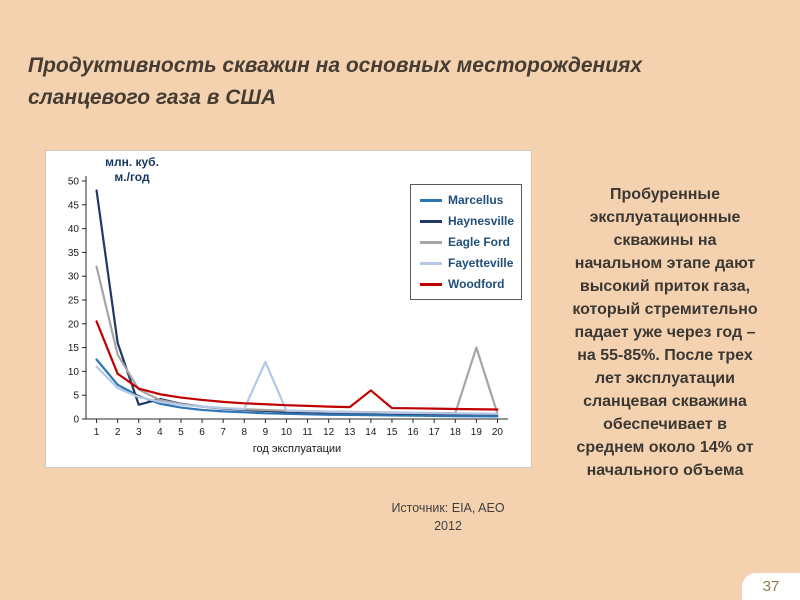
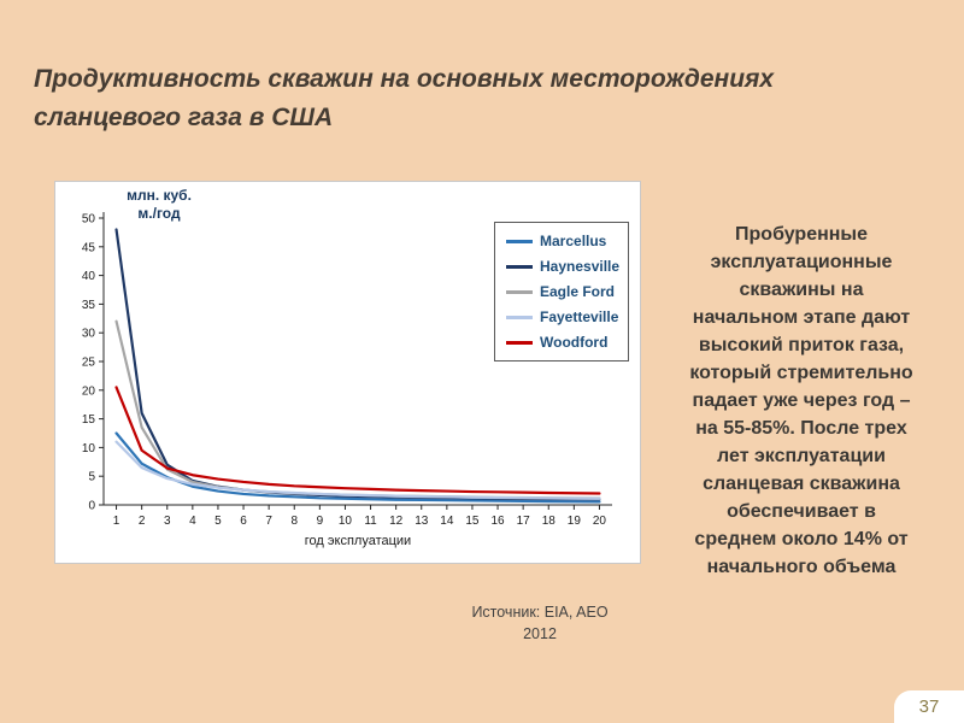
Haynesville/3: 3 -> 7
Fayetteville/9: 12 -> 2
Woodford/14: 6 -> 2
Eagle Ford/19: 15 -> 1
